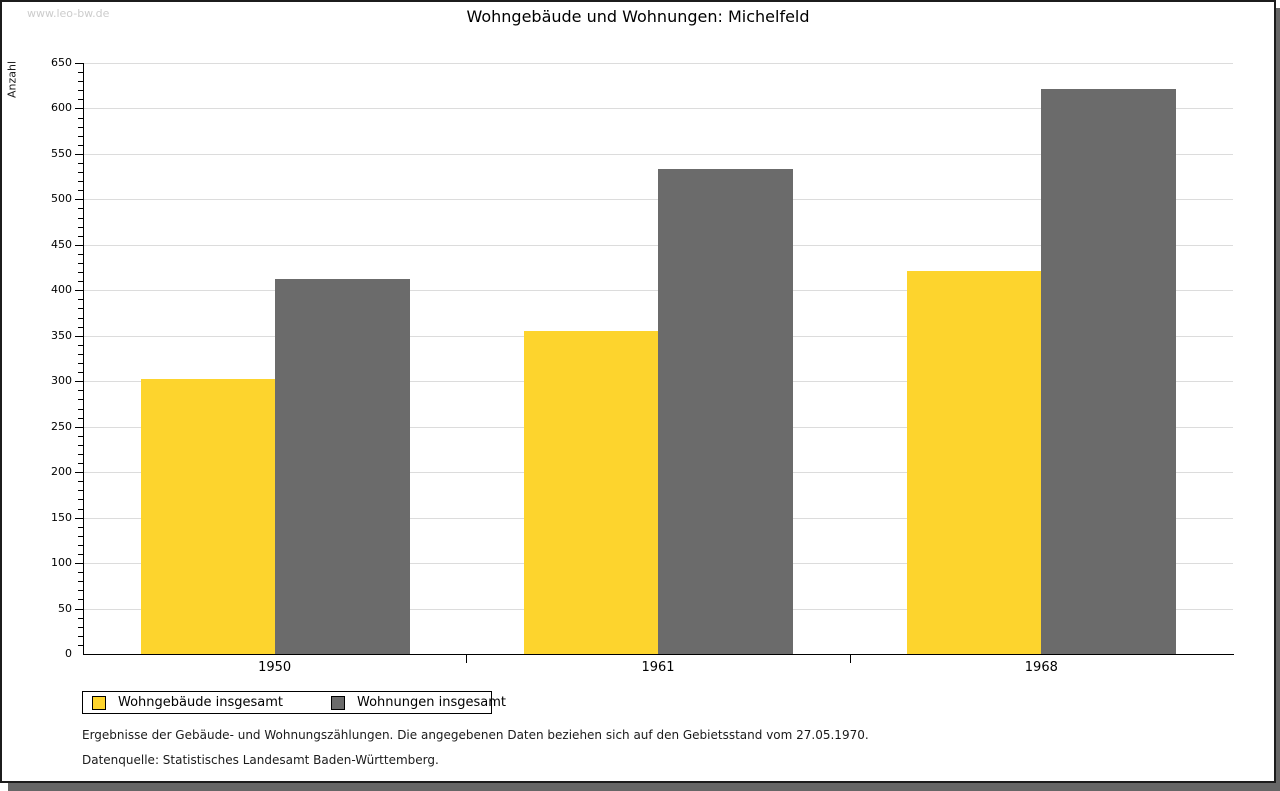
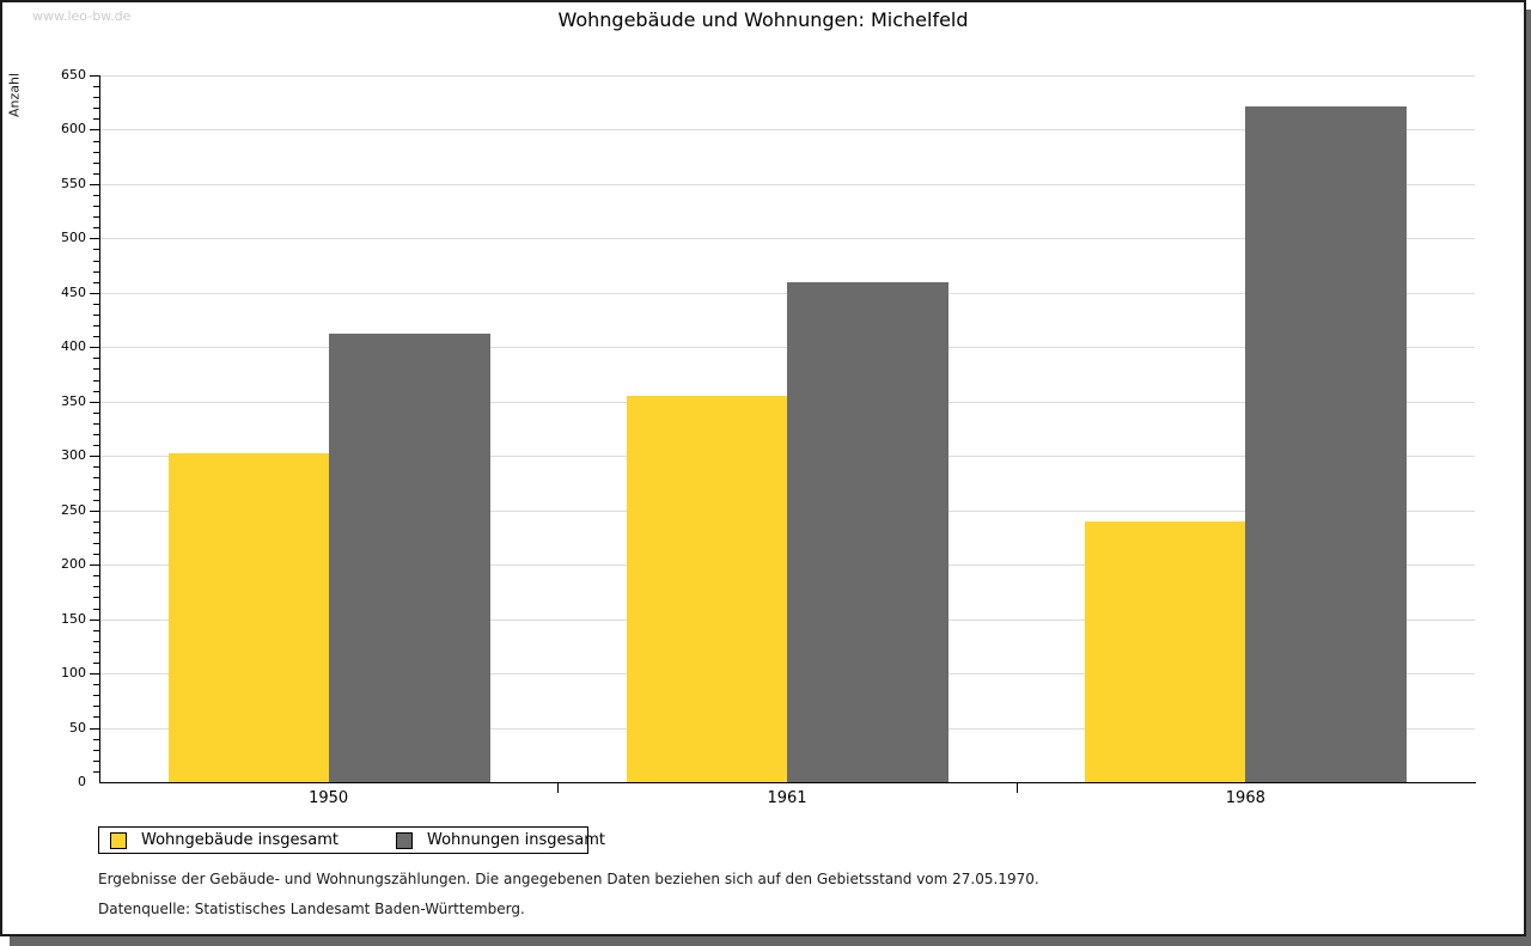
Wohnungen insgesamt/1961: 530 -> 460
Wohngebäude insgesamt/1968: 420 -> 240
